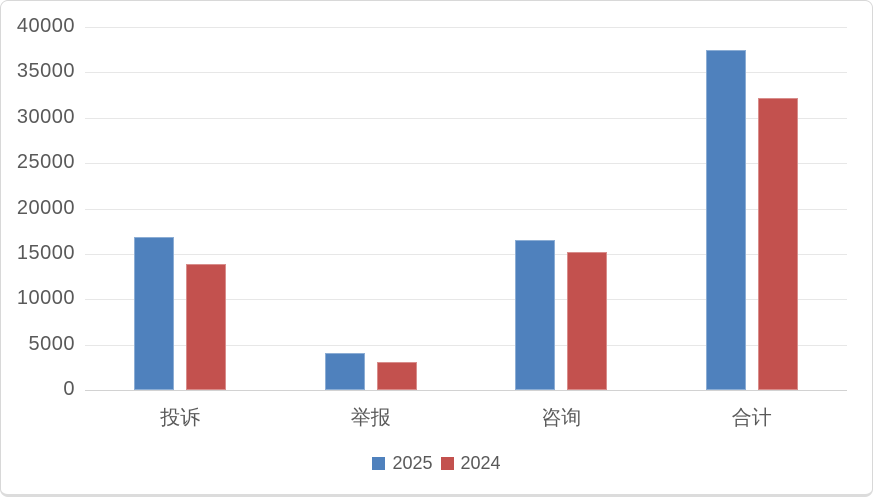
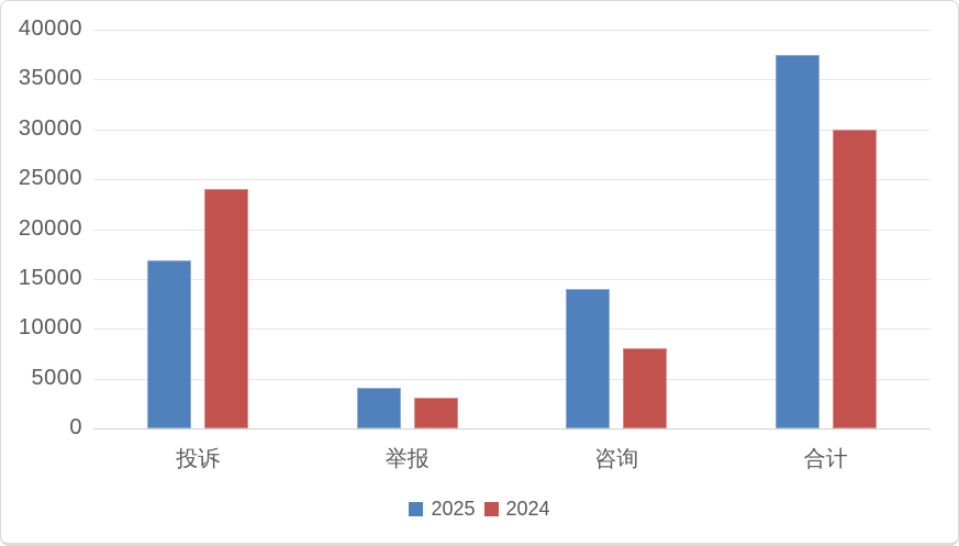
2024/投诉: 14000 -> 24000
2025/咨询: 16000 -> 14000
2024/咨询: 15000 -> 8000
2024/合计: 32000 -> 30000
